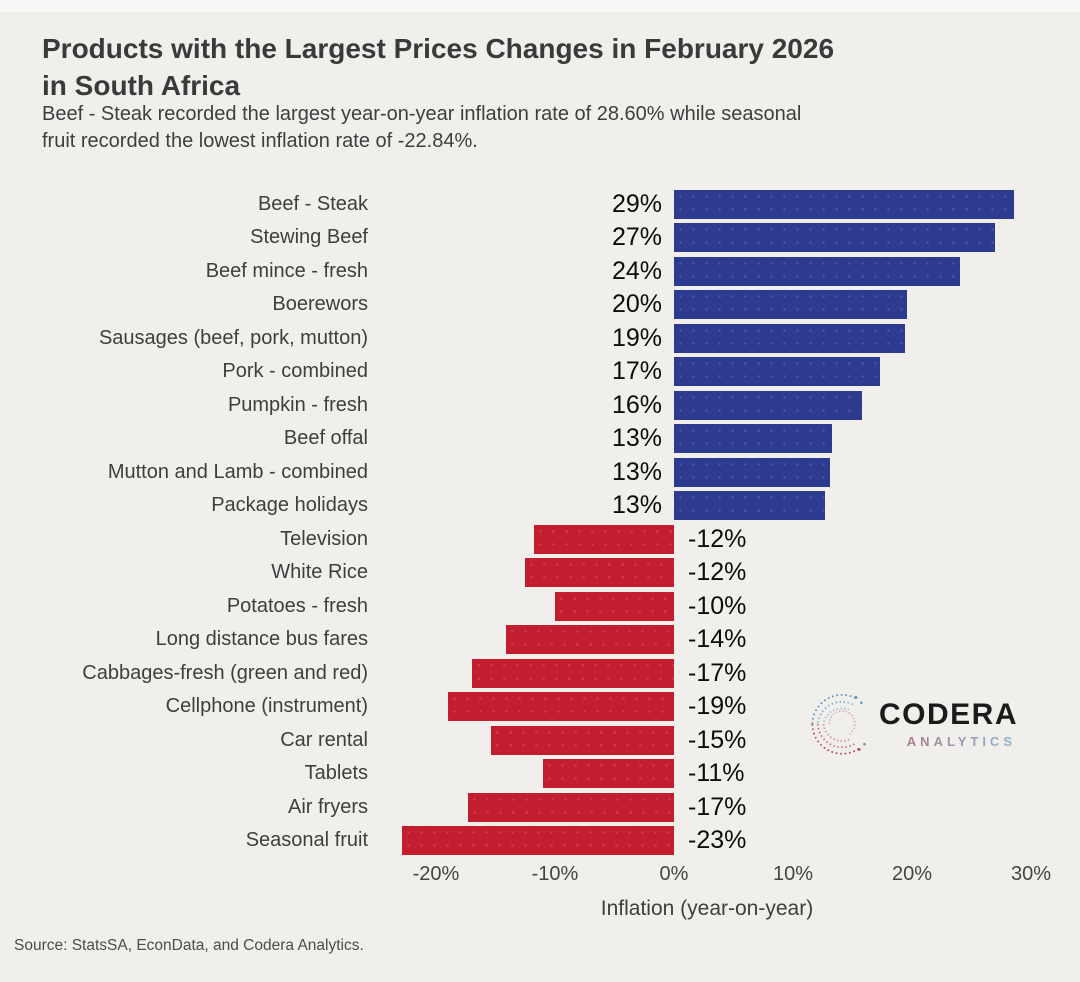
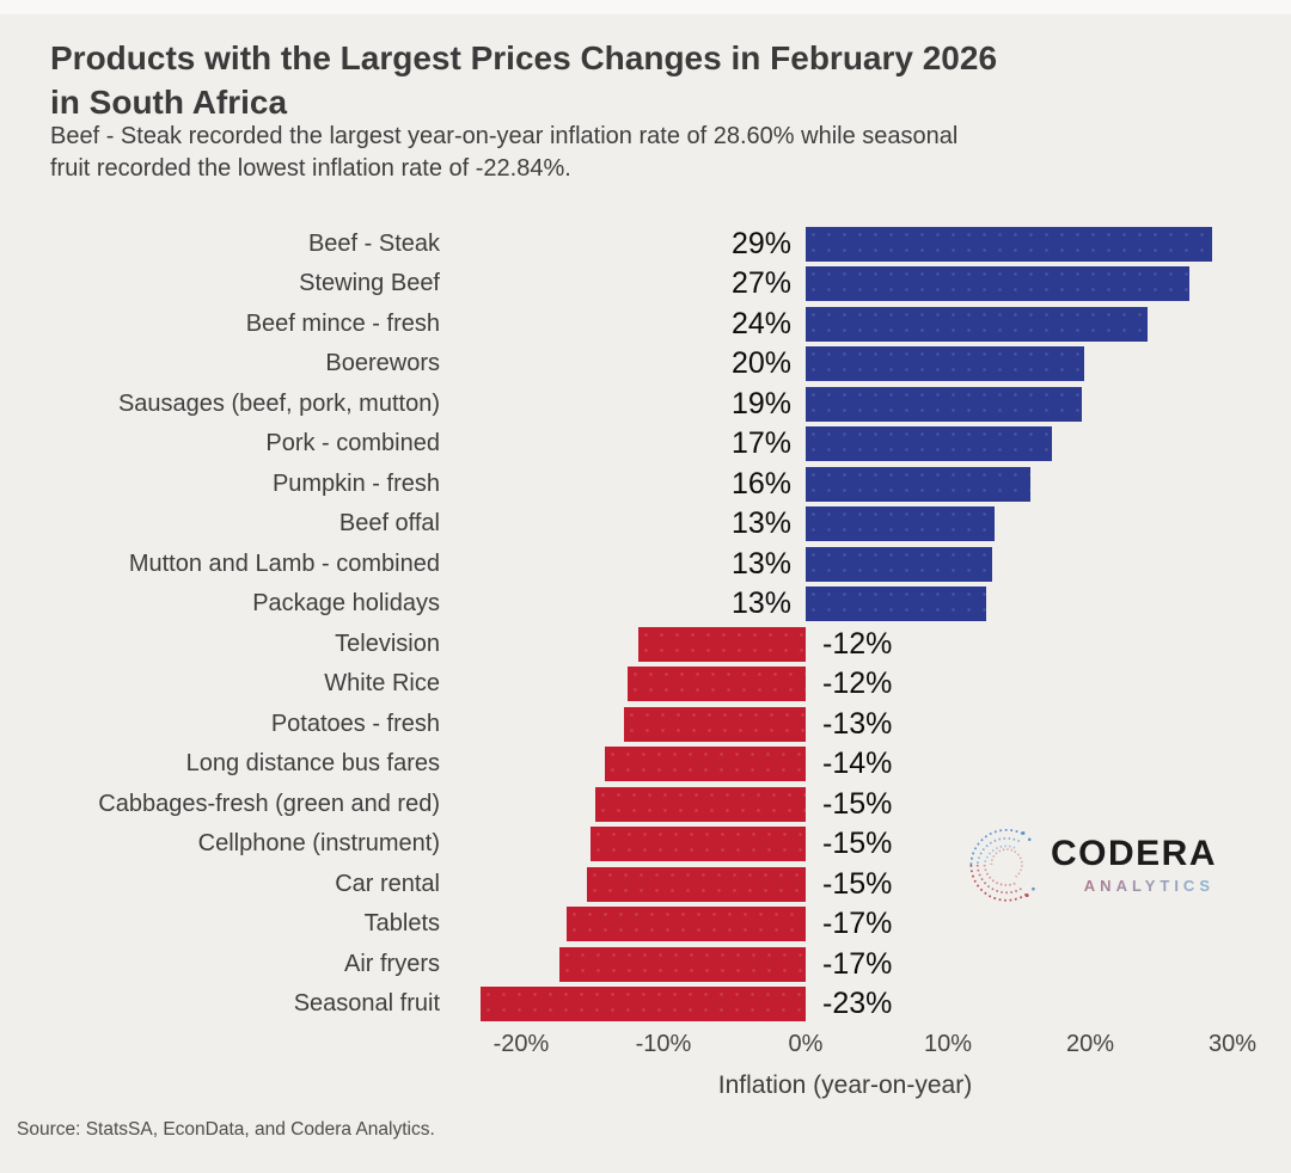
Potatoes - fresh: -10% -> -13%
Cabbages-fresh (green and red): -17% -> -15%
Cellphone (instrument): -19% -> -15%
Tablets: -11% -> -17%
